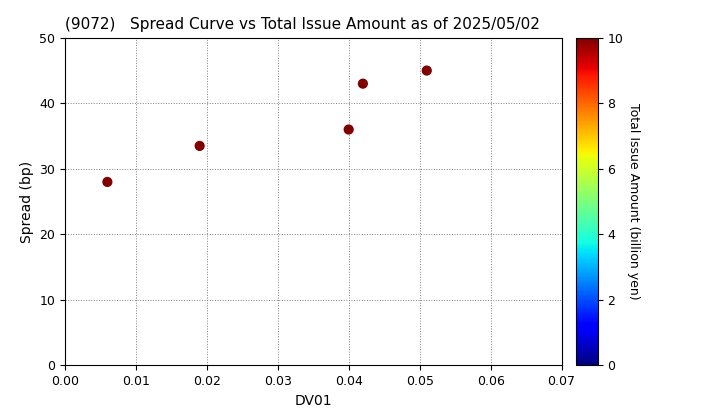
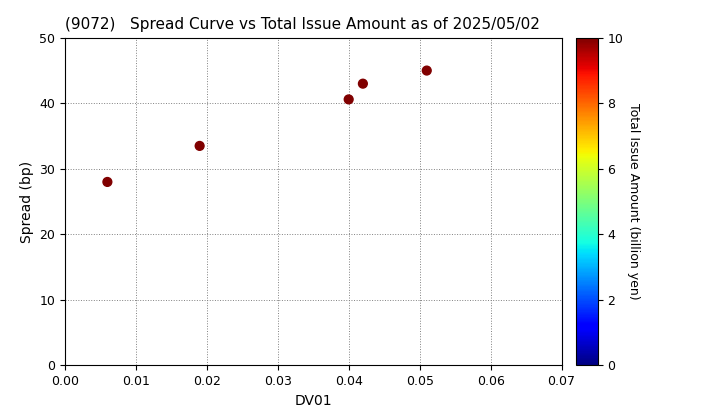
0.04: 36.0 -> 40.6
